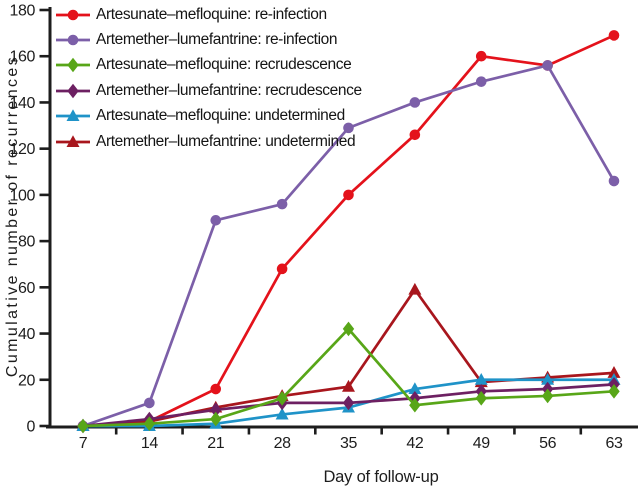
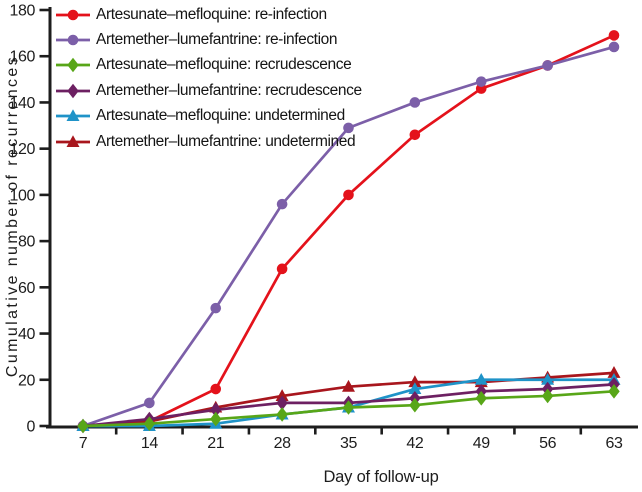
Artemether–lumefantrine: re-infection/21: 89 -> 51
Artesunate–mefloquine: recrudescence/28: 12 -> 5
Artesunate–mefloquine: recrudescence/35: 42 -> 8
Artemether–lumefantrine: undetermined/42: 59 -> 19
Artesunate–mefloquine: re-infection/49: 160 -> 146
Artemether–lumefantrine: re-infection/63: 106 -> 164
